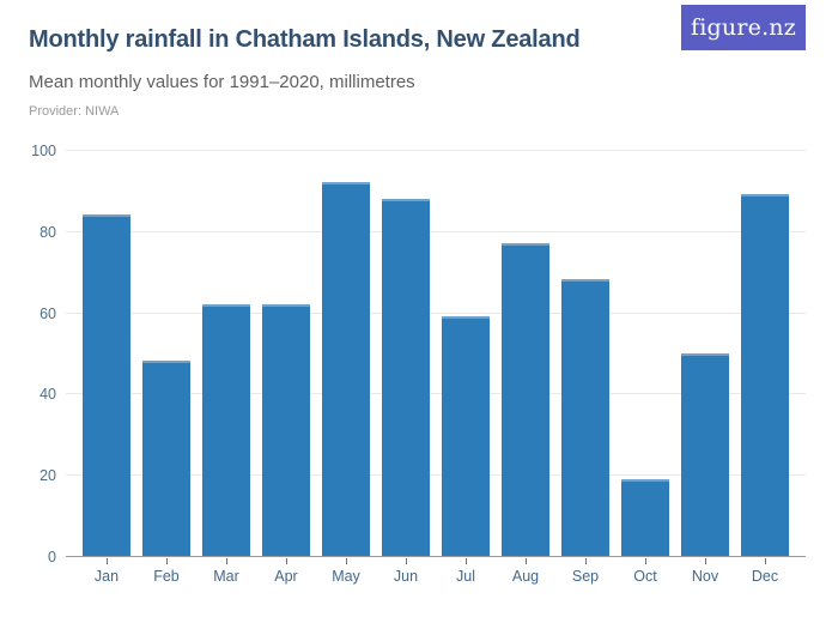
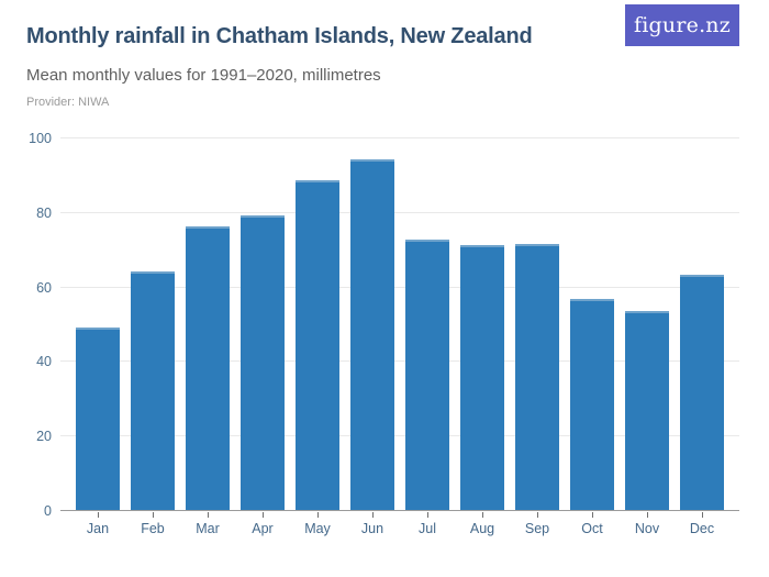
Jan: 84 -> 49
Feb: 48 -> 64
Mar: 62 -> 76
Apr: 62 -> 79
May: 92 -> 88
Jun: 88 -> 94
Jul: 59 -> 72
Aug: 77 -> 71
Sep: 68 -> 72
Oct: 19 -> 56
Nov: 50 -> 54
Dec: 89 -> 63
